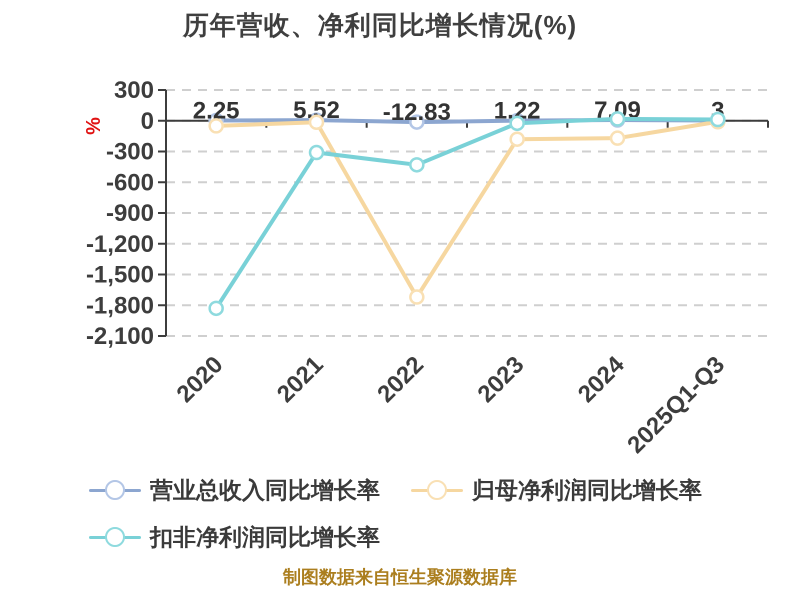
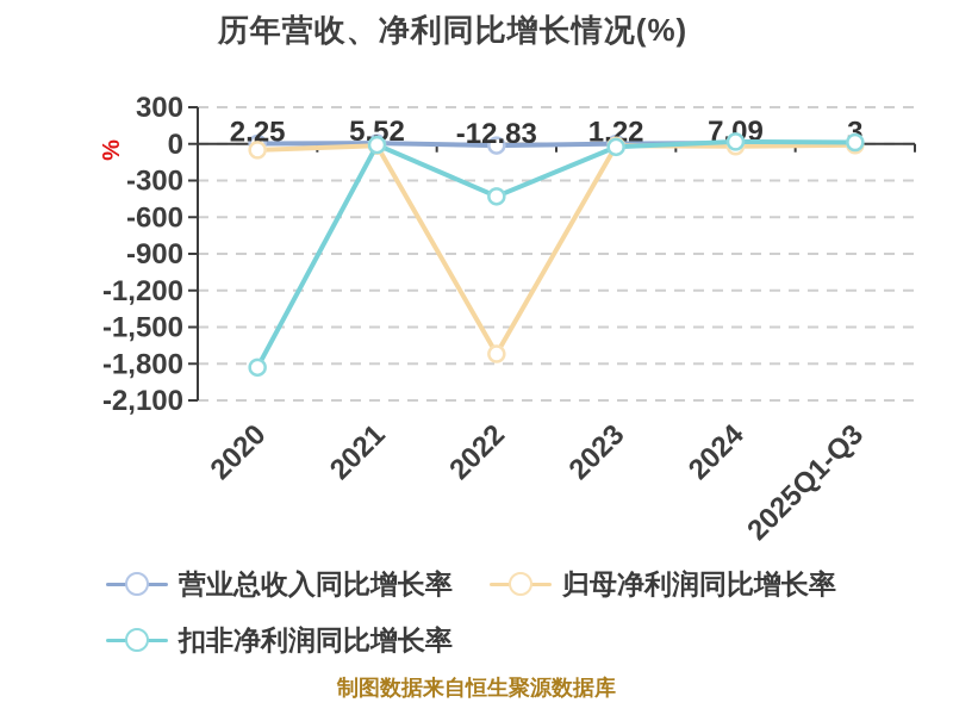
扣非净利润同比增长率/2021: -310 -> -10
归母净利润同比增长率/2023: -180 -> -20
归母净利润同比增长率/2024: -170 -> -20
